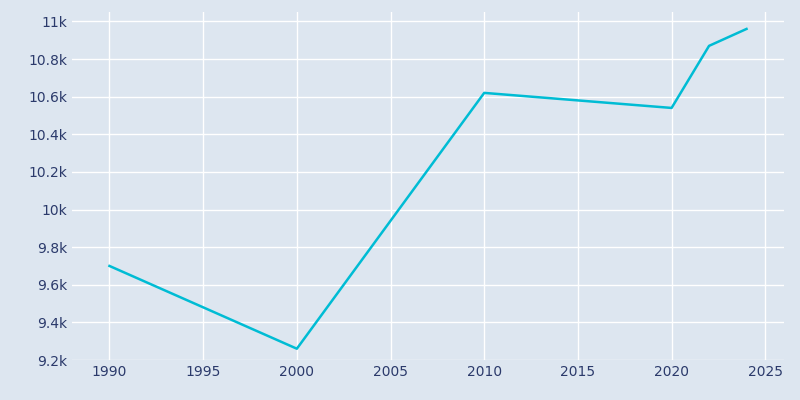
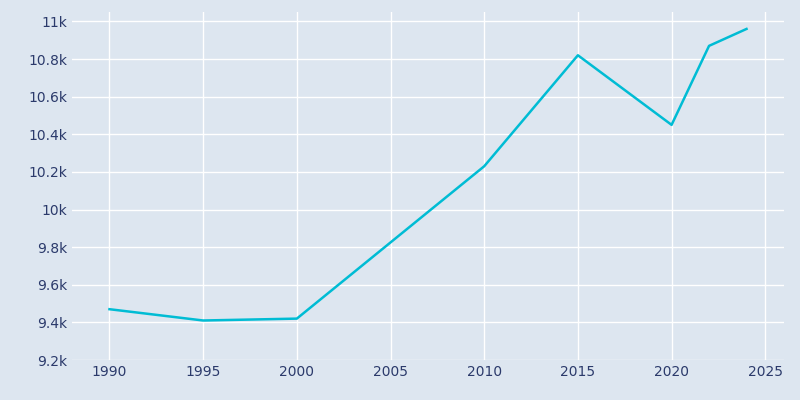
1990: 9.70k -> 9.47k
1995: 9.48k -> 9.41k
2000: 9.26k -> 9.42k
2010: 10.62k -> 10.23k
2015: 10.58k -> 10.82k
2020: 10.54k -> 10.45k
